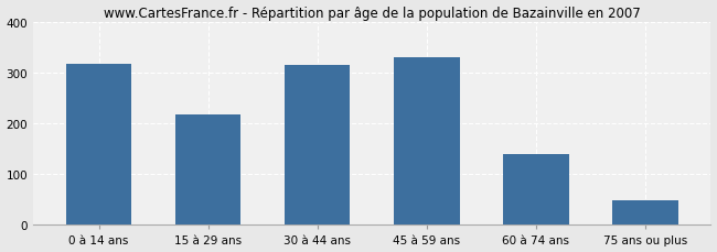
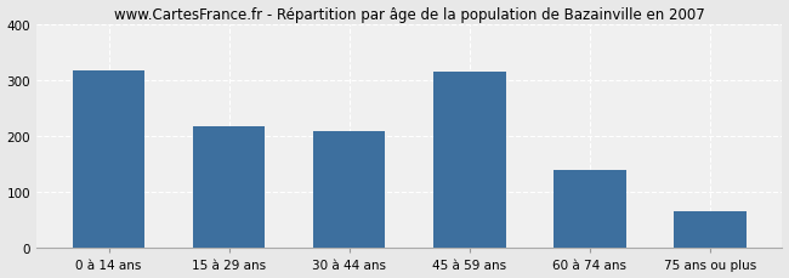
30 à 44 ans: 315 -> 210
45 à 59 ans: 330 -> 315
75 ans ou plus: 48 -> 65
